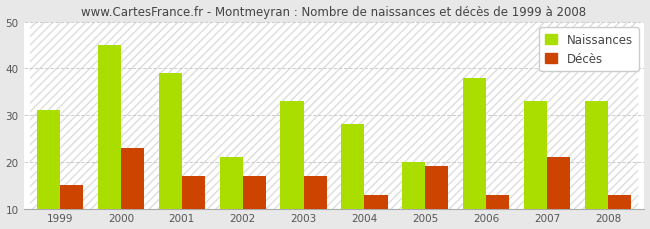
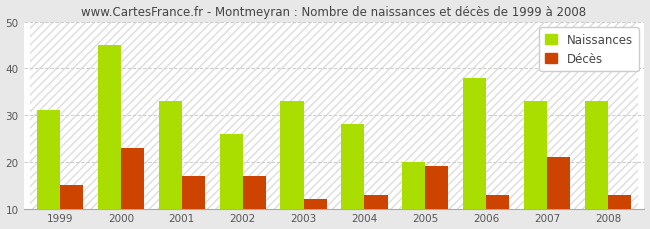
Naissances/2001: 39 -> 33
Naissances/2002: 21 -> 26
Décès/2003: 17 -> 12
